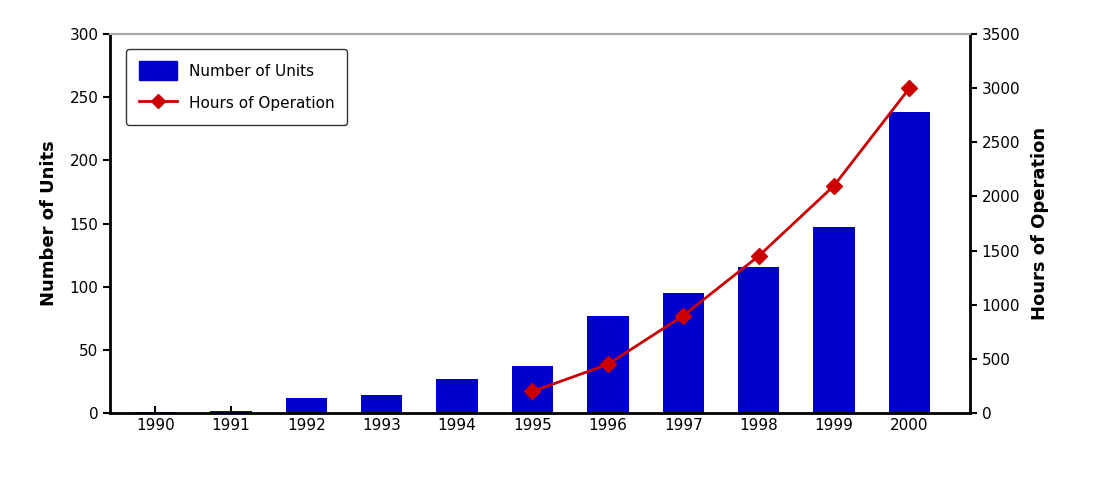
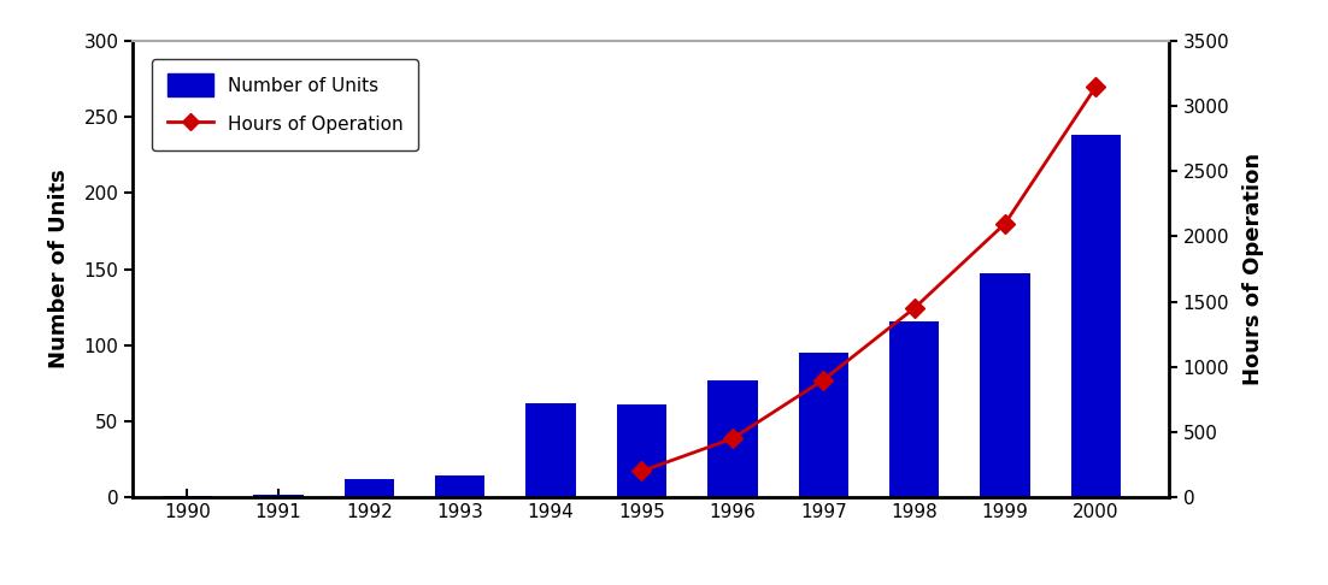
Number of Units/1994: 27 -> 62
Number of Units/1995: 37 -> 61
Hours of Operation/2000: 3000 -> 3150
